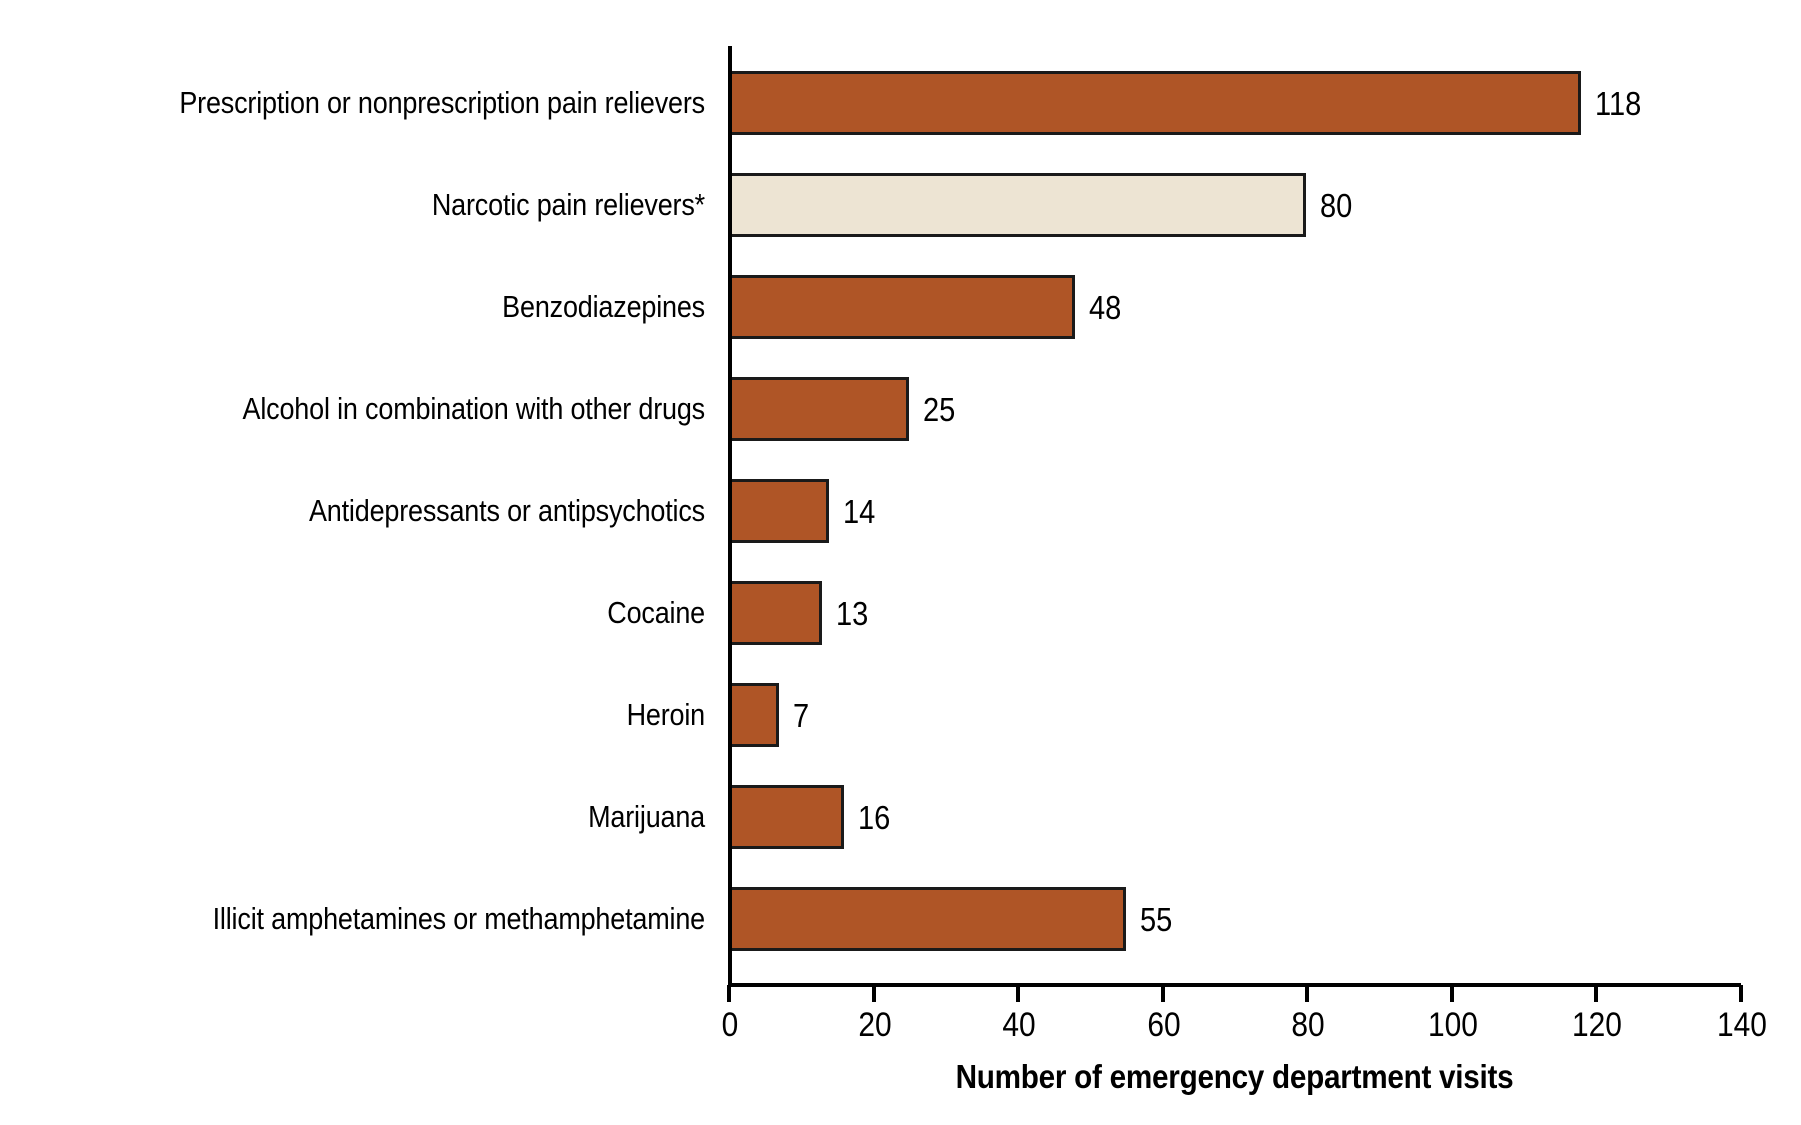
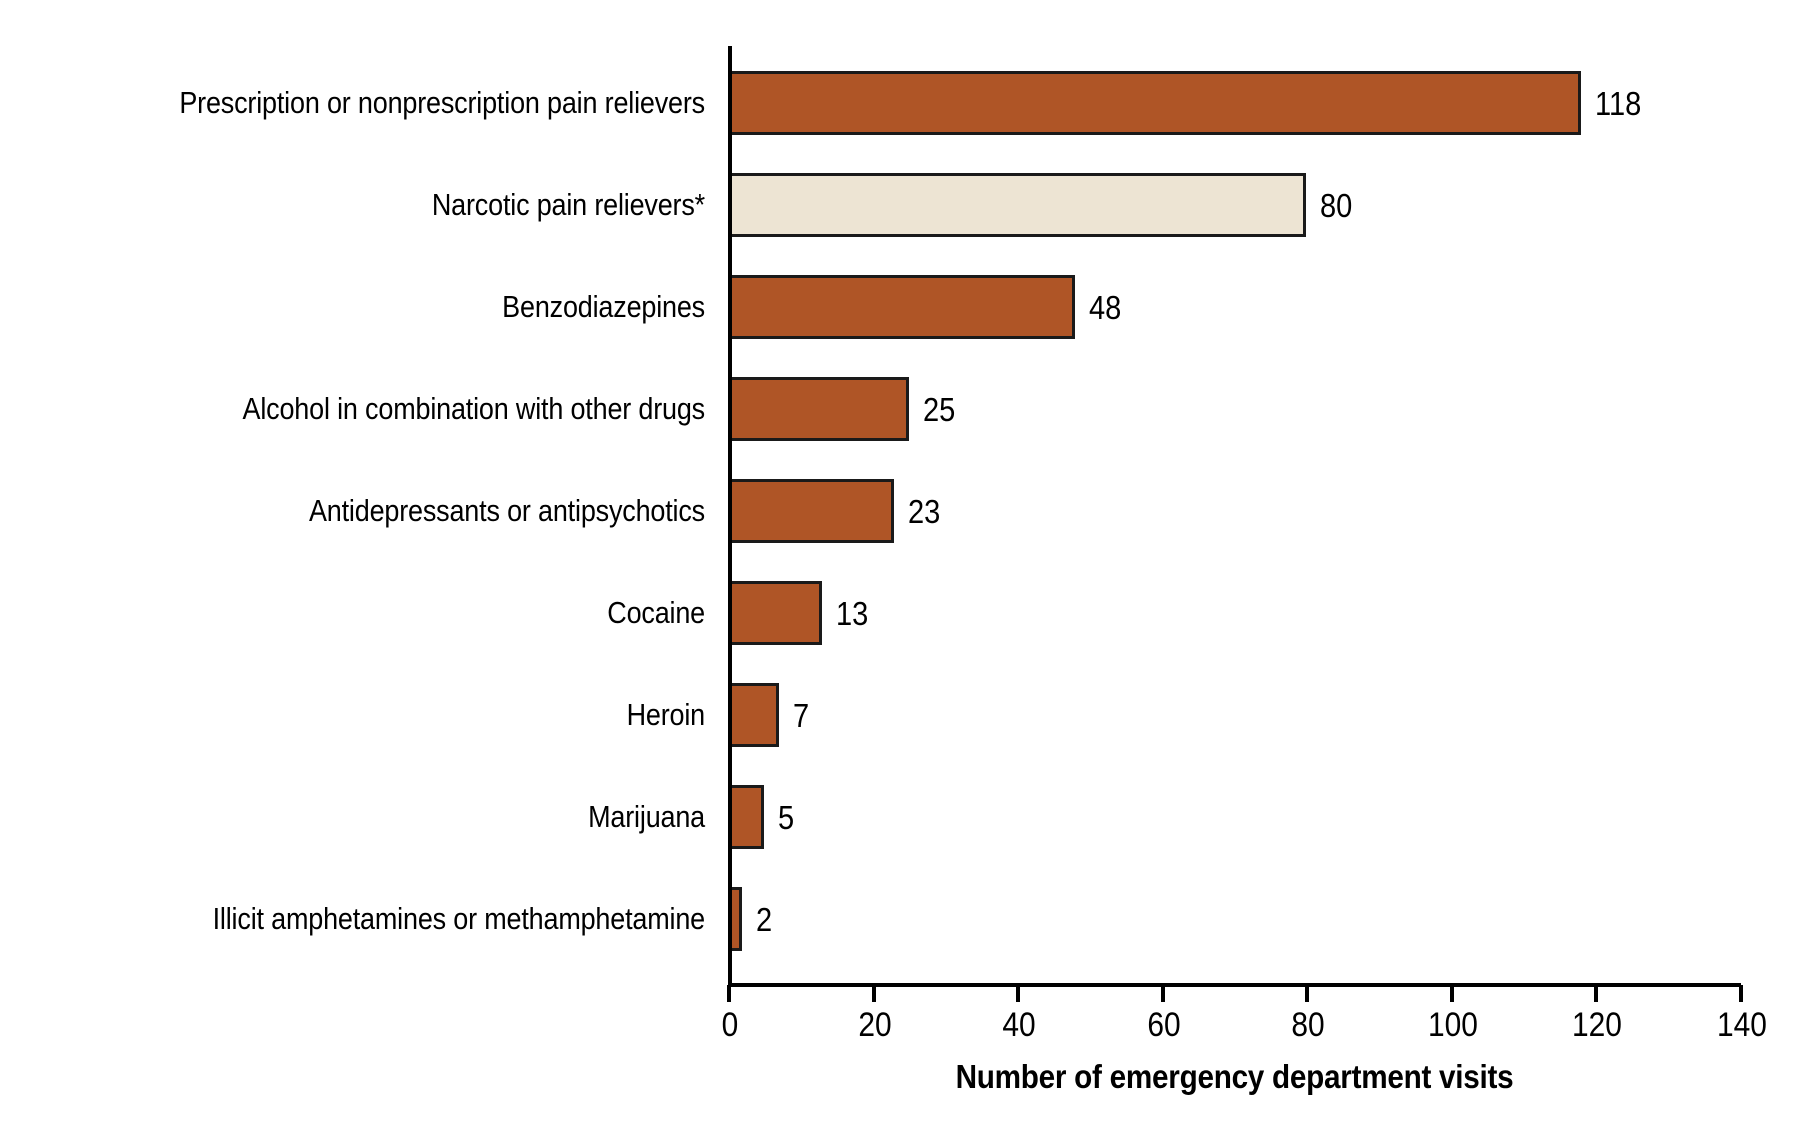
Antidepressants or antipsychotics: 14 -> 23
Marijuana: 16 -> 5
Illicit amphetamines or methamphetamine: 55 -> 2
